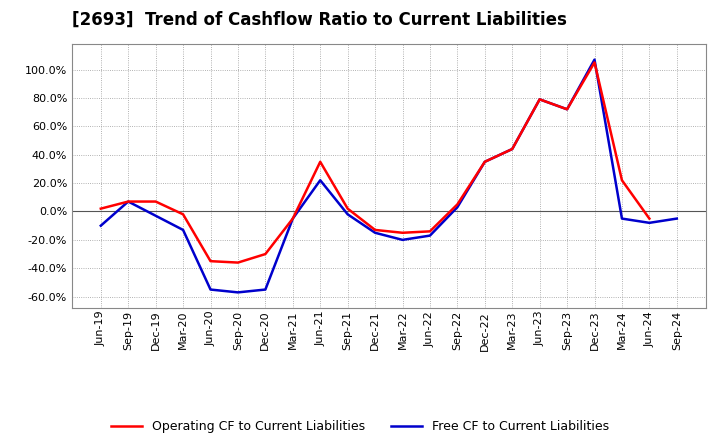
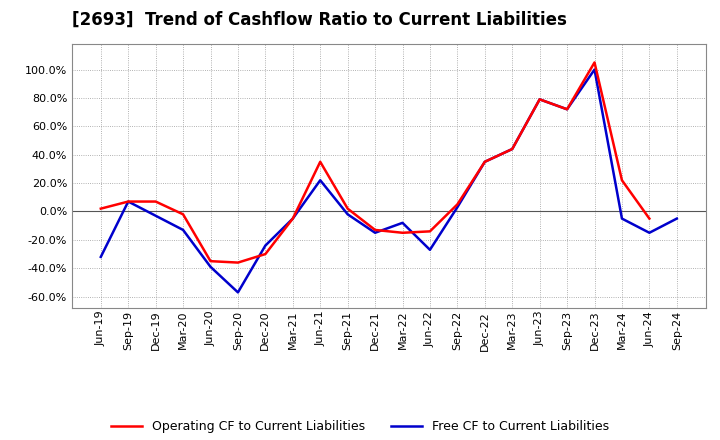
Free CF to Current Liabilities/Jun-19: -10% -> -32%
Free CF to Current Liabilities/Jun-20: -55% -> -39%
Free CF to Current Liabilities/Dec-20: -55% -> -24%
Free CF to Current Liabilities/Mar-22: -20% -> -8%
Free CF to Current Liabilities/Jun-22: -17% -> -27%
Free CF to Current Liabilities/Dec-23: 107% -> 100%
Free CF to Current Liabilities/Jun-24: -8% -> -15%
